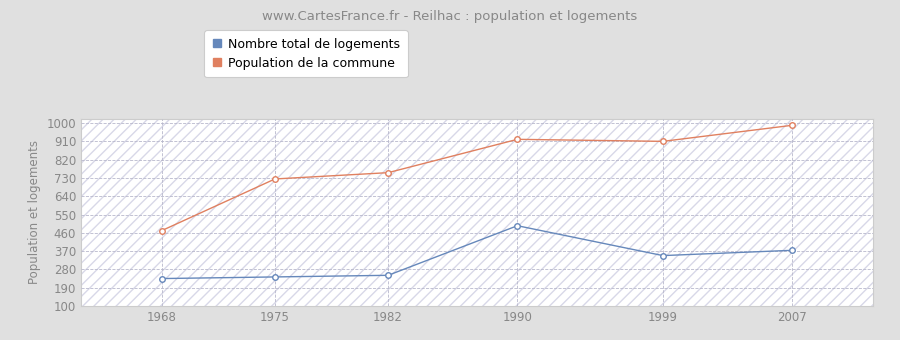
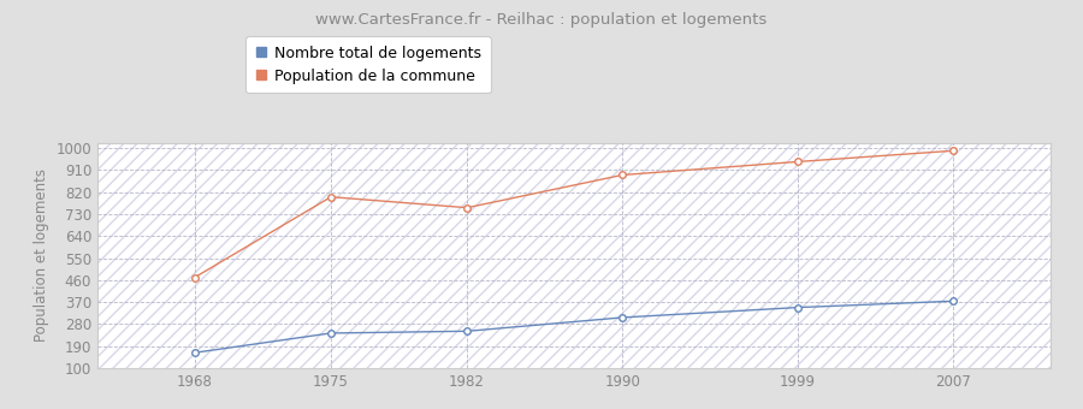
Nombre total de logements/1968: 235 -> 163
Population de la commune/1975: 725 -> 800
Nombre total de logements/1990: 495 -> 307
Population de la commune/1990: 920 -> 890
Population de la commune/1999: 910 -> 944
